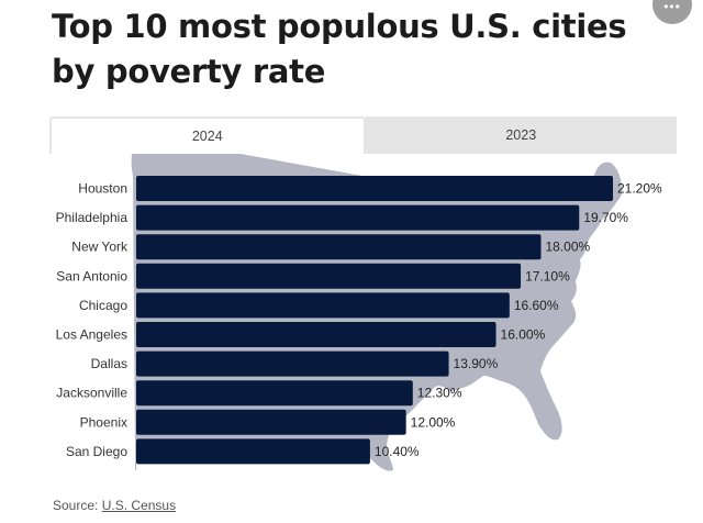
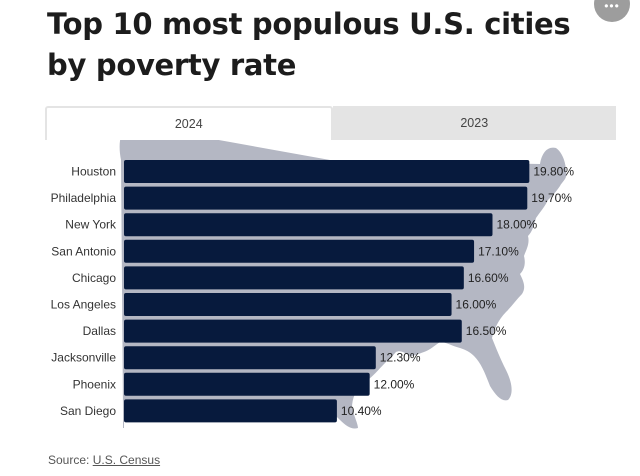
Houston: 21.20% -> 19.80%
Dallas: 13.90% -> 16.50%
